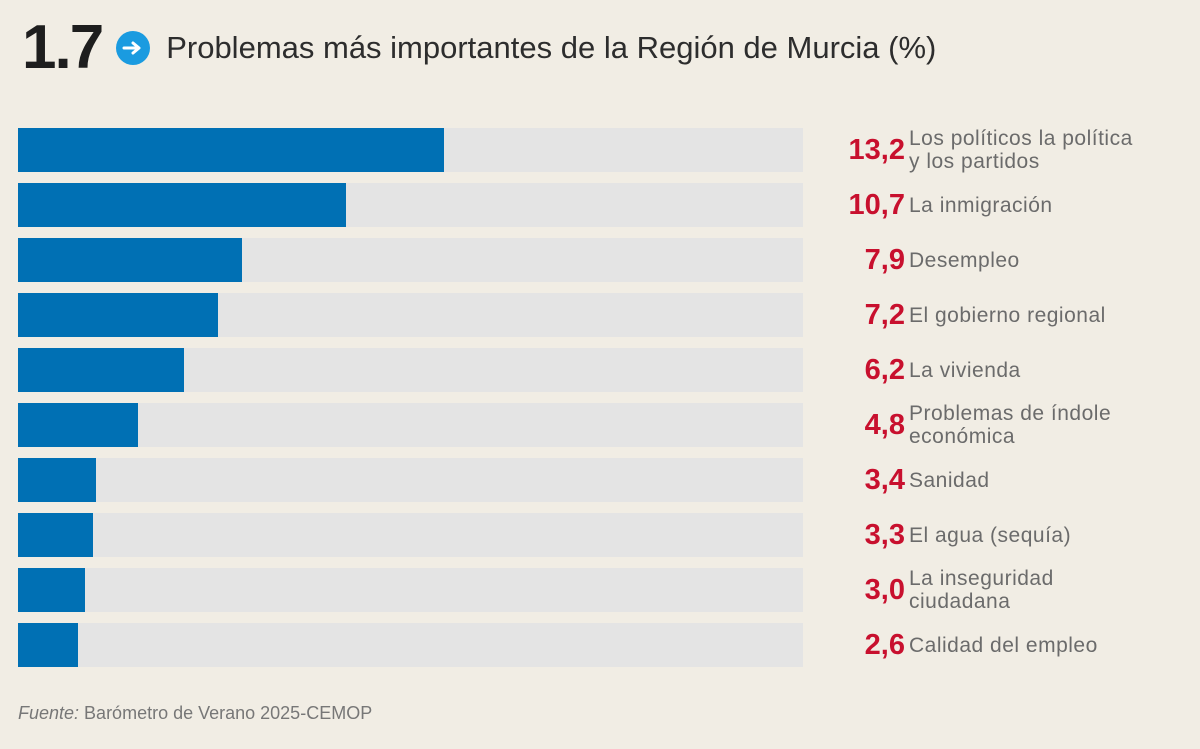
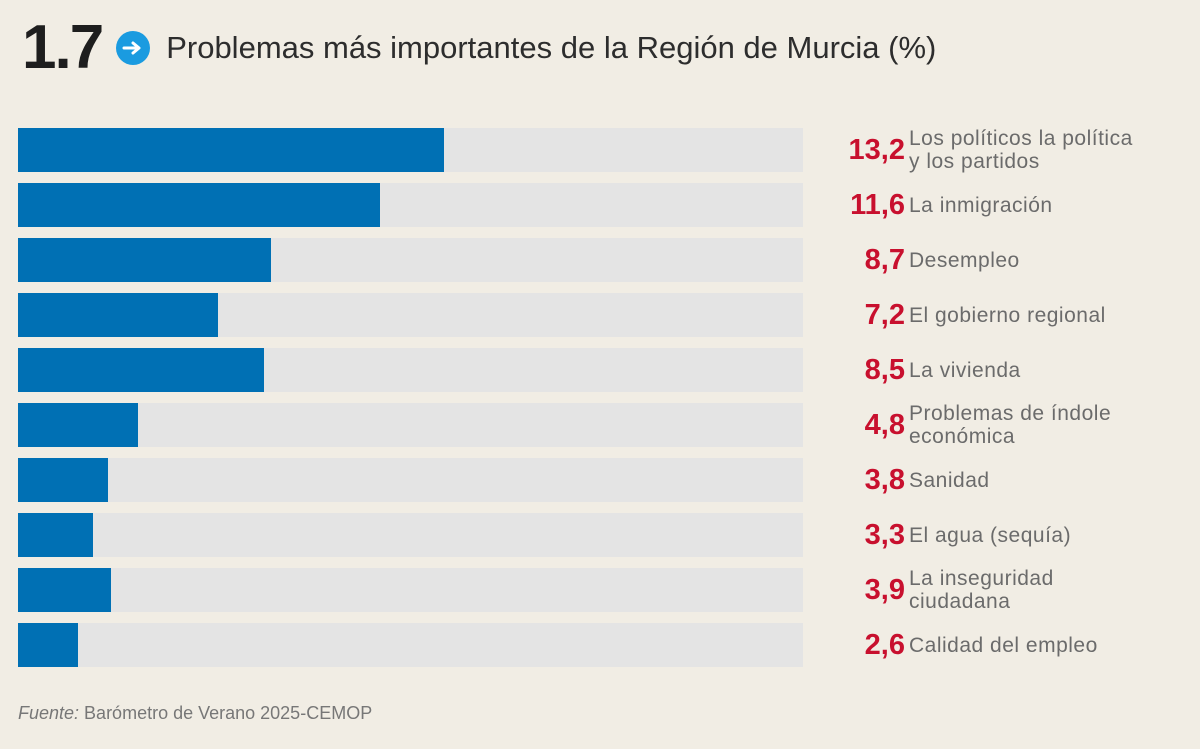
La inmigración: 10,7 -> 11,6
Desempleo: 7,9 -> 8,7
La vivienda: 6,2 -> 8,5
Sanidad: 3,4 -> 3,8
La inseguridad ciudadana: 3,0 -> 3,9
